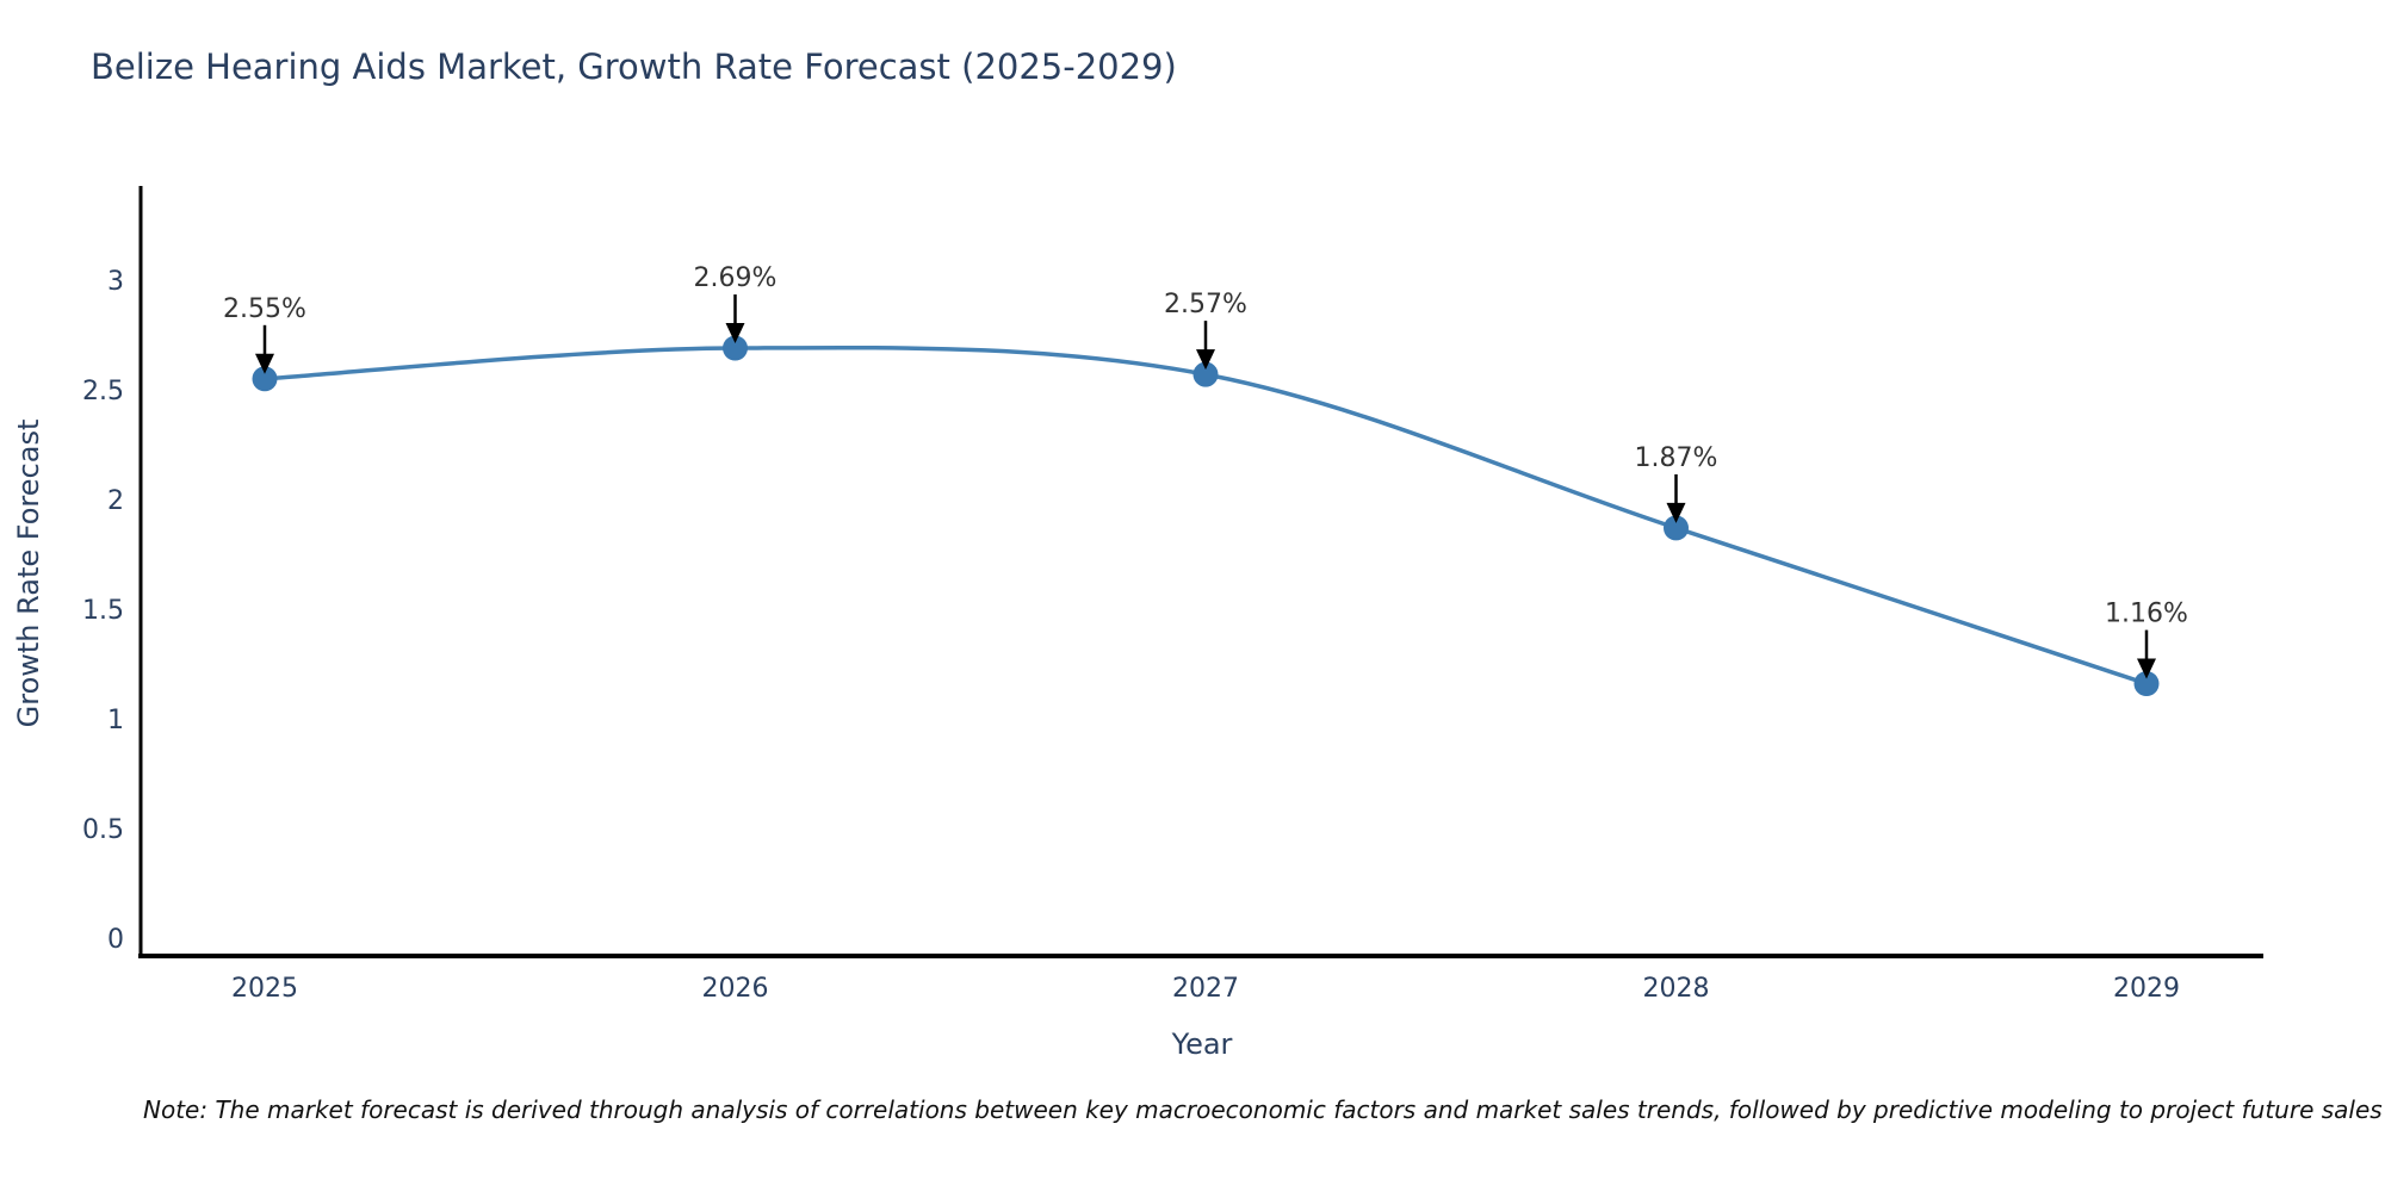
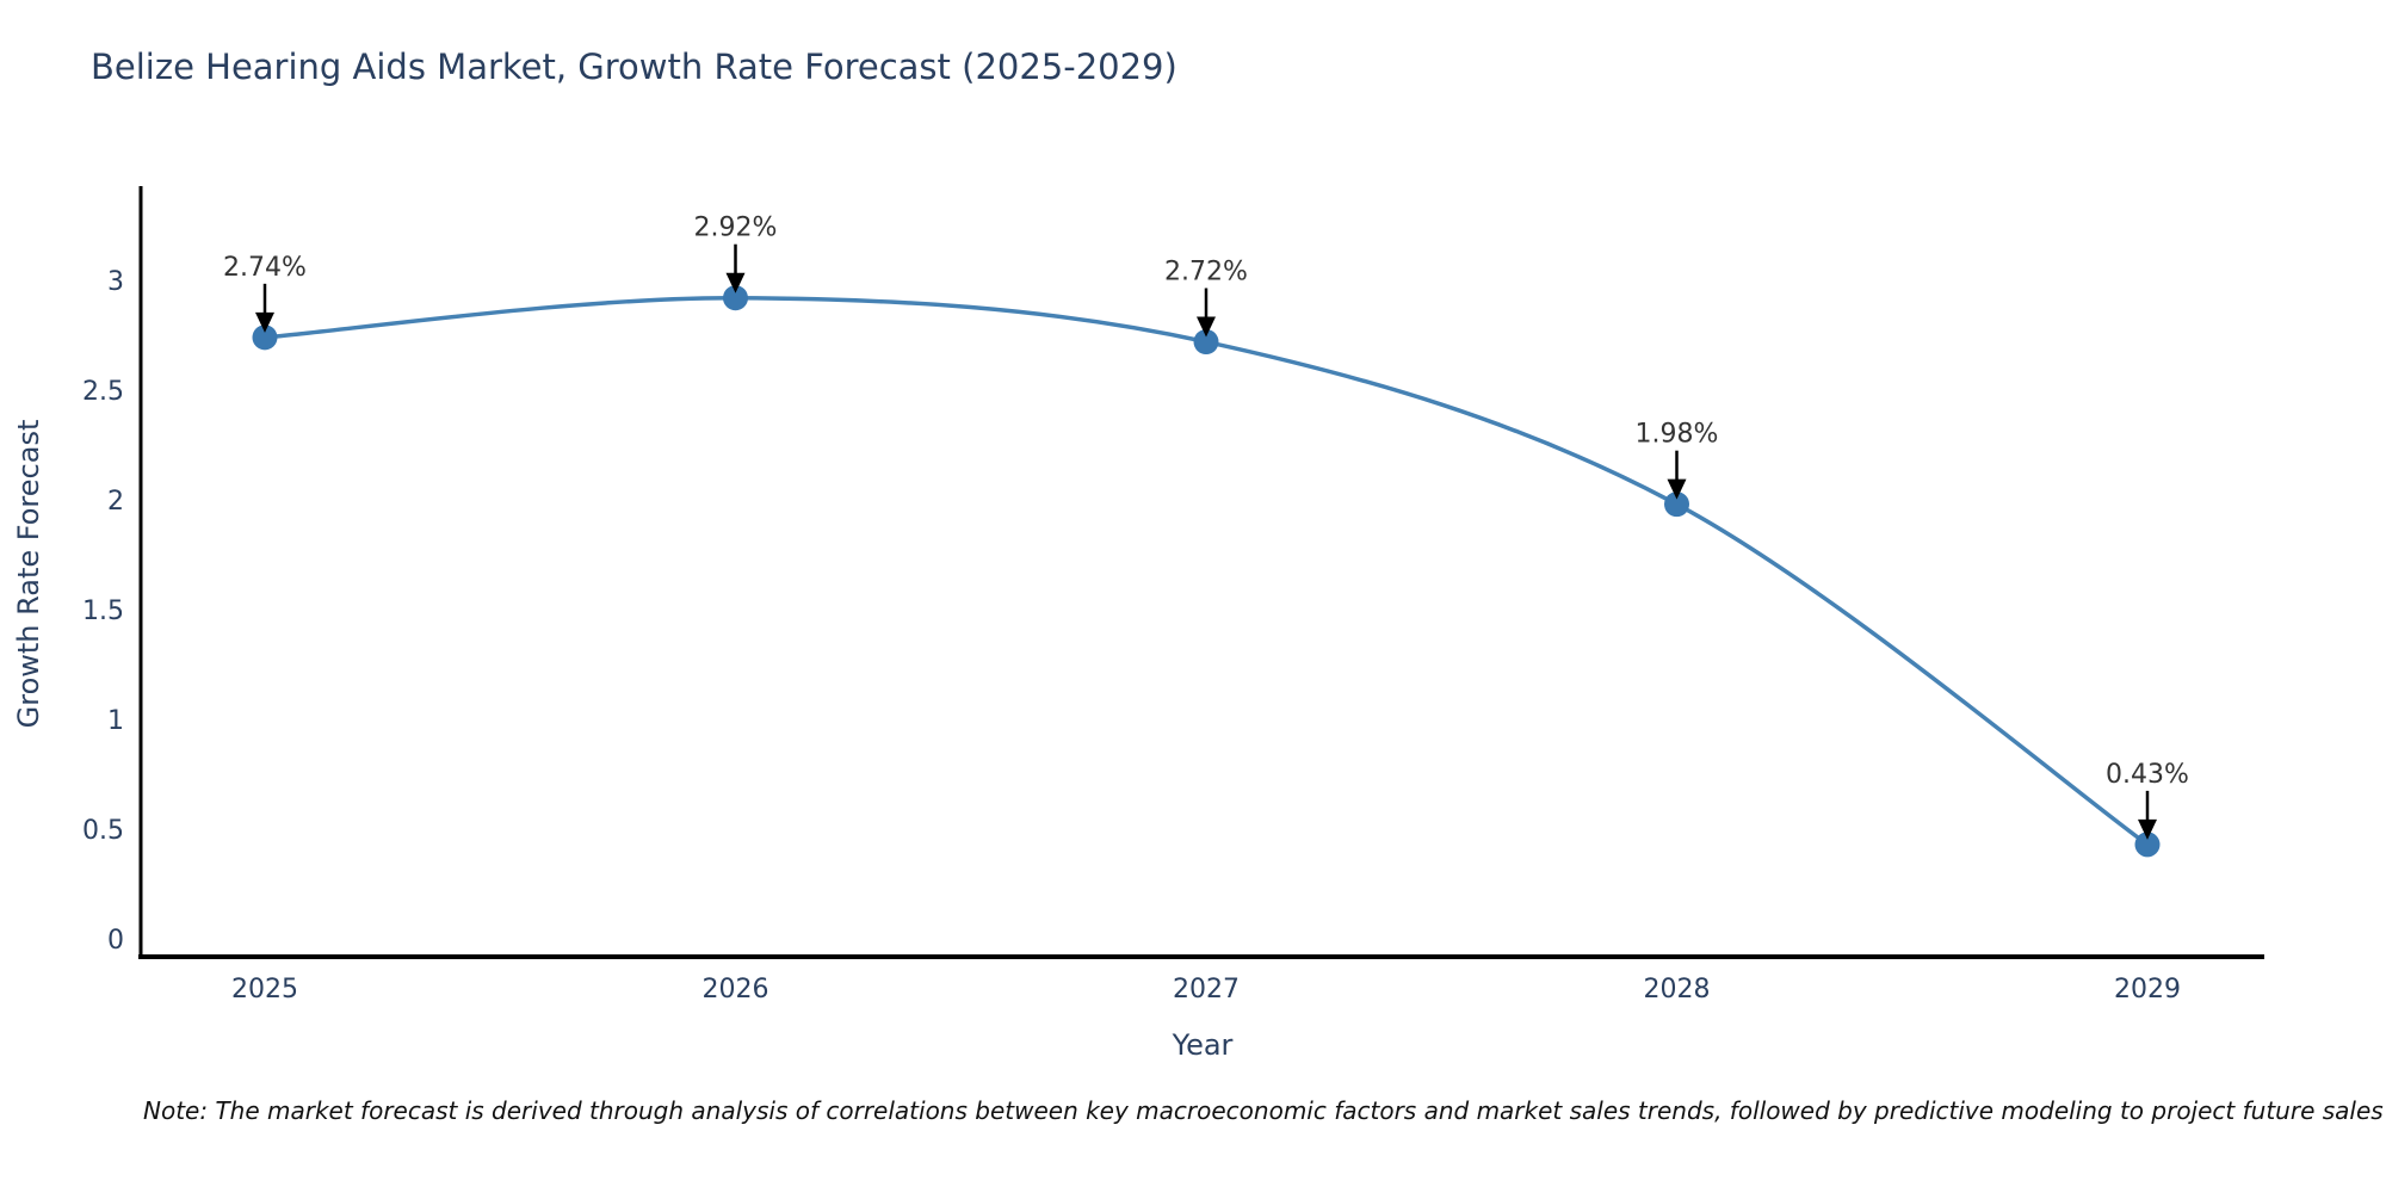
2025: 2.55% -> 2.74%
2026: 2.69% -> 2.92%
2027: 2.57% -> 2.72%
2028: 1.87% -> 1.98%
2029: 1.16% -> 0.43%
